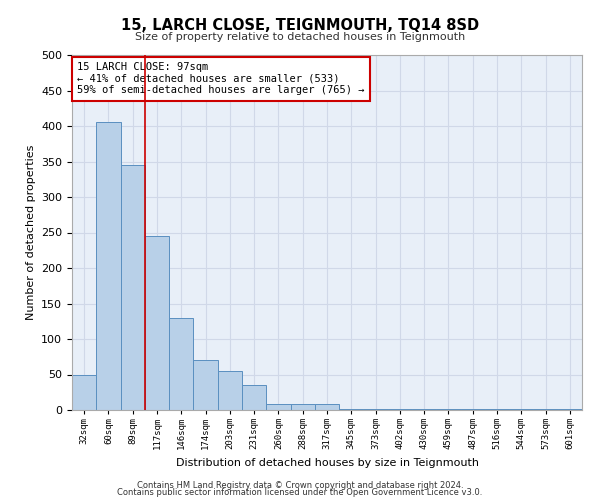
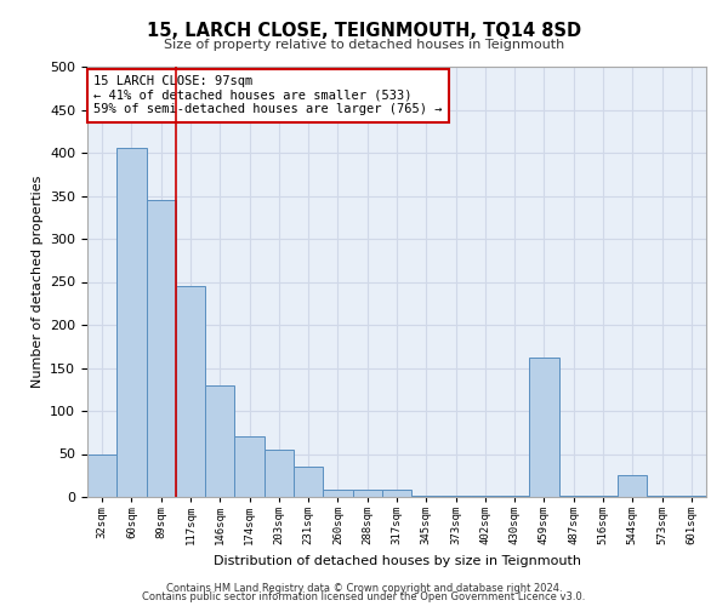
459sqm: 1 -> 162
544sqm: 1 -> 26
